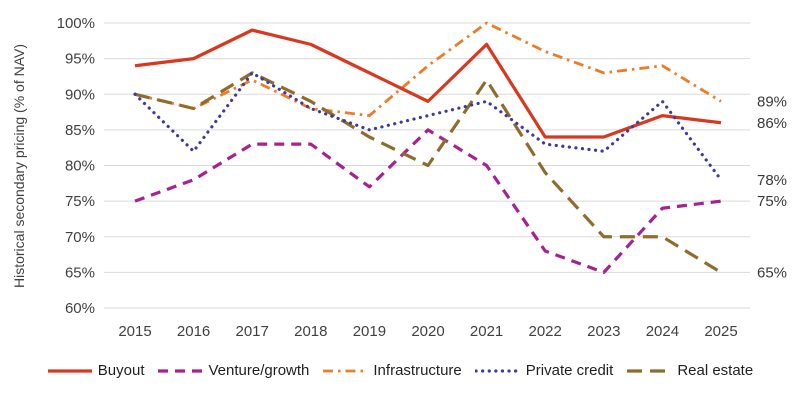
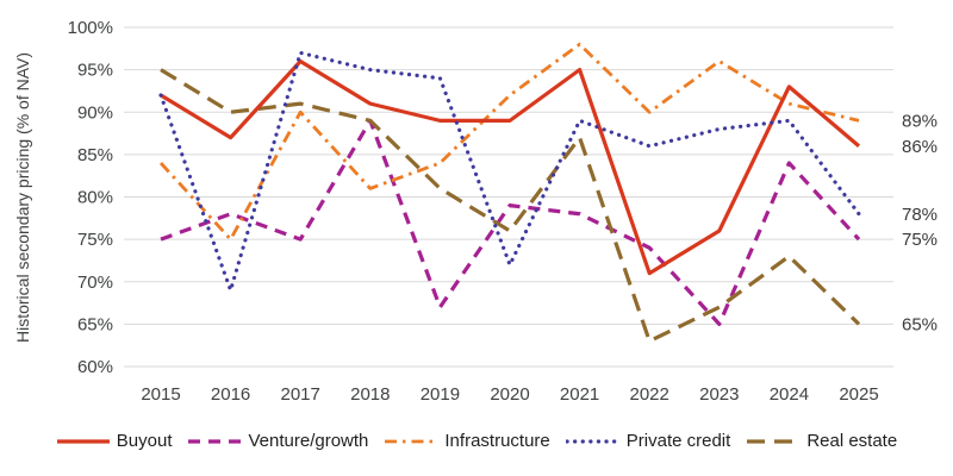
Buyout/2015: 94% -> 92%
Infrastructure/2015: 90% -> 84%
Private credit/2015: 90% -> 92%
Real estate/2015: 90% -> 95%
Buyout/2016: 95% -> 87%
Infrastructure/2016: 88% -> 75%
Private credit/2016: 82% -> 69%
Real estate/2016: 88% -> 90%
Buyout/2017: 99% -> 96%
Venture/growth/2017: 83% -> 75%
Infrastructure/2017: 92% -> 90%
Private credit/2017: 93% -> 97%
Real estate/2017: 93% -> 91%
Buyout/2018: 97% -> 91%
Venture/growth/2018: 83% -> 89%
Infrastructure/2018: 88% -> 81%
Private credit/2018: 88% -> 95%
Buyout/2019: 93% -> 89%
Venture/growth/2019: 77% -> 67%
Infrastructure/2019: 87% -> 84%
Private credit/2019: 85% -> 94%
Real estate/2019: 84% -> 81%
Venture/growth/2020: 85% -> 79%
Infrastructure/2020: 94% -> 92%
Private credit/2020: 87% -> 72%
Real estate/2020: 80% -> 76%
Buyout/2021: 97% -> 95%
Venture/growth/2021: 80% -> 78%
Infrastructure/2021: 100% -> 98%
Real estate/2021: 92% -> 87%
Buyout/2022: 84% -> 71%
Venture/growth/2022: 68% -> 74%
Infrastructure/2022: 96% -> 90%
Private credit/2022: 83% -> 86%
Real estate/2022: 79% -> 63%
Buyout/2023: 84% -> 76%
Infrastructure/2023: 93% -> 96%
Private credit/2023: 82% -> 88%
Real estate/2023: 70% -> 67%
Buyout/2024: 87% -> 93%
Venture/growth/2024: 74% -> 84%
Infrastructure/2024: 94% -> 91%
Real estate/2024: 70% -> 73%
